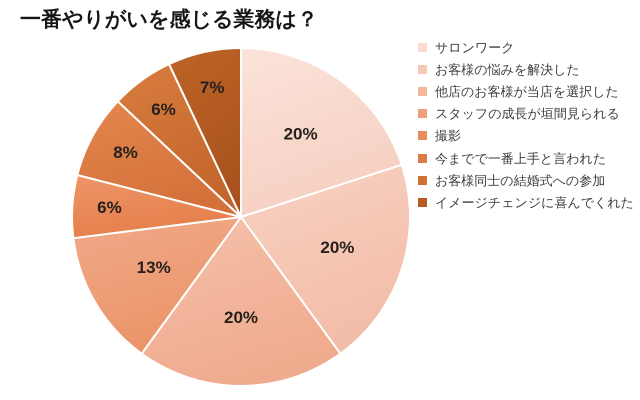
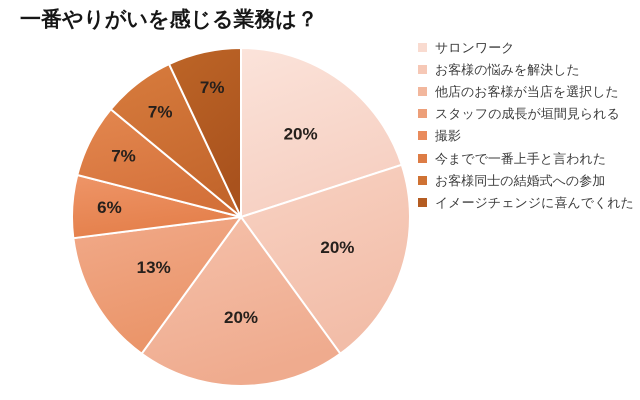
今までで一番上手と言われた: 8% -> 7%
お客様同士の結婚式への参加: 6% -> 7%
